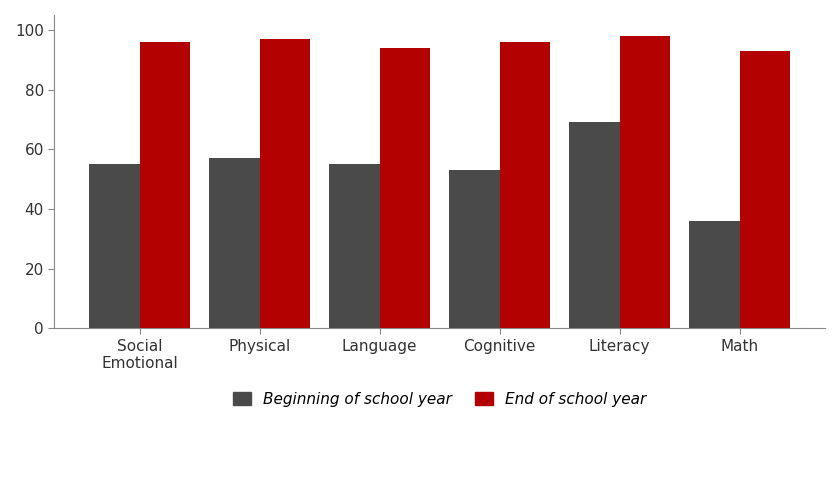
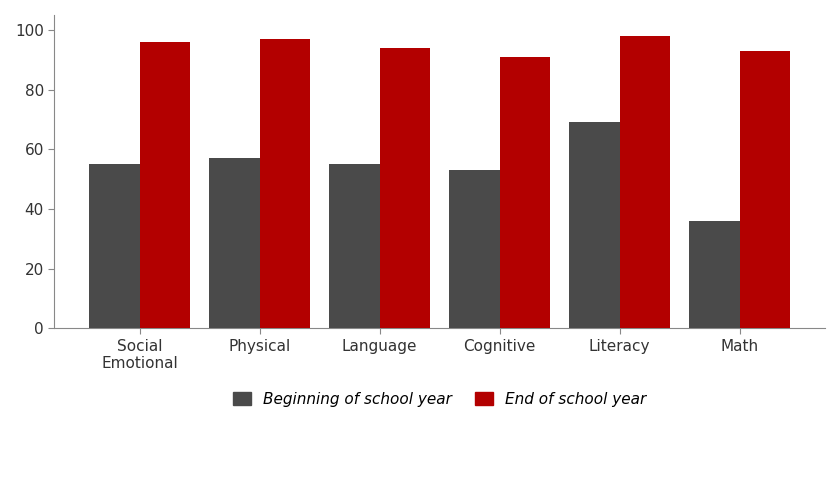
End of school year/Cognitive: 96 -> 91
